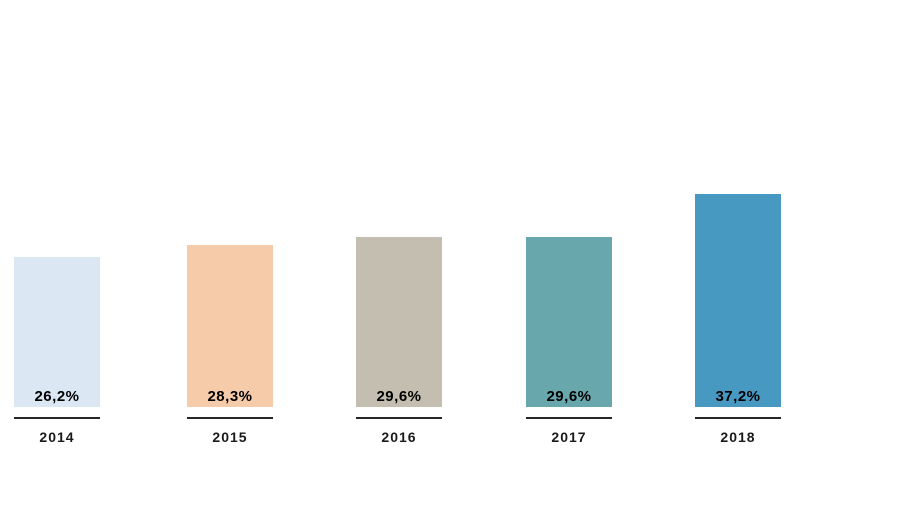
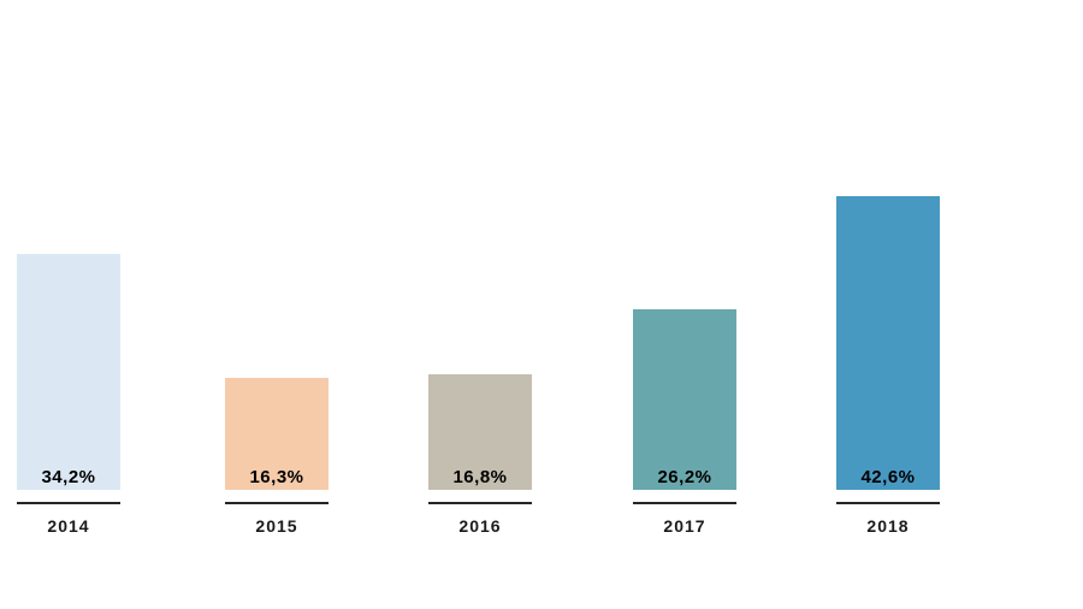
2014: 26,2% -> 34,2%
2015: 28,3% -> 16,3%
2016: 29,6% -> 16,8%
2017: 29,6% -> 26,2%
2018: 37,2% -> 42,6%
